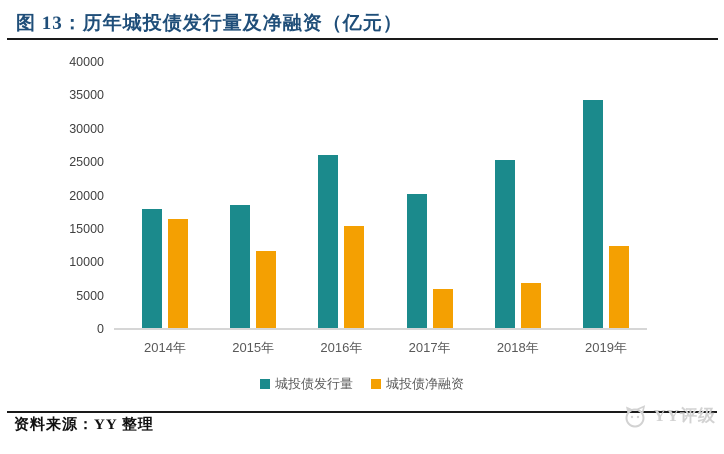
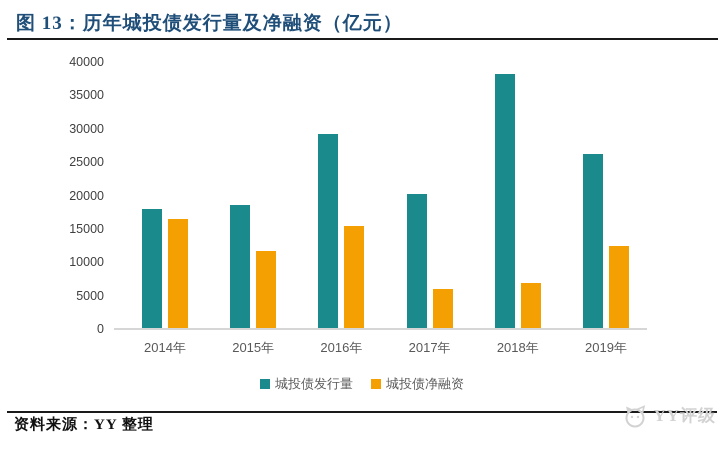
城投债发行量/2016年: 26000 -> 29000
城投债发行量/2018年: 25000 -> 38000
城投债发行量/2019年: 34000 -> 26000
